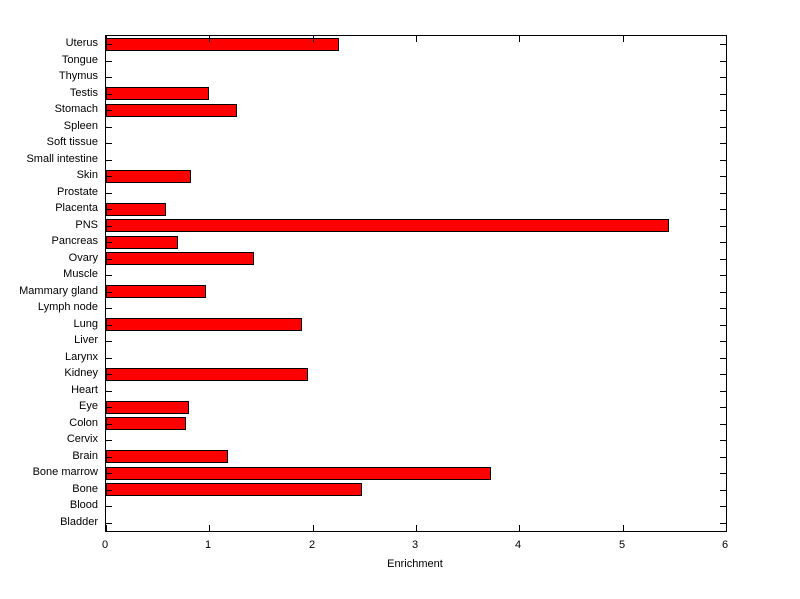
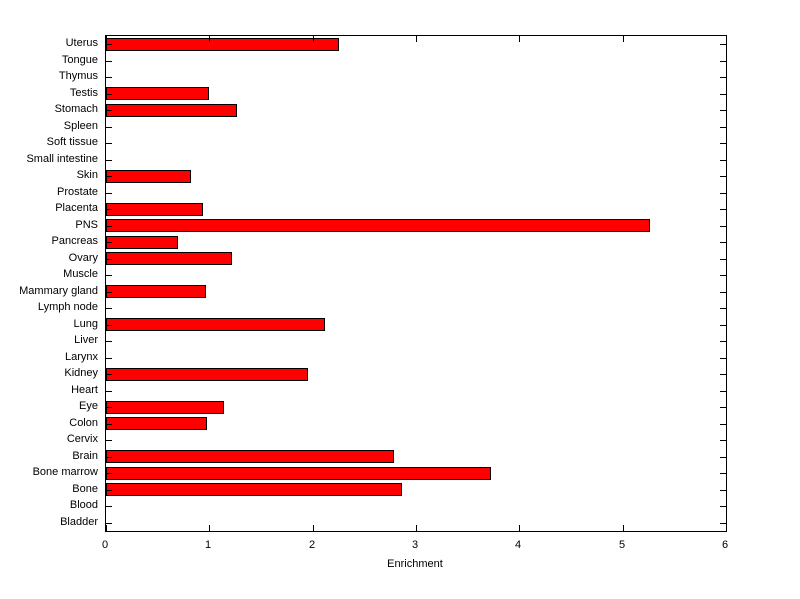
Placenta: 0.58 -> 0.94
PNS: 5.45 -> 5.26
Ovary: 1.43 -> 1.22
Lung: 1.90 -> 2.12
Eye: 0.80 -> 1.14
Colon: 0.77 -> 0.98
Brain: 1.18 -> 2.79
Bone: 2.48 -> 2.86
